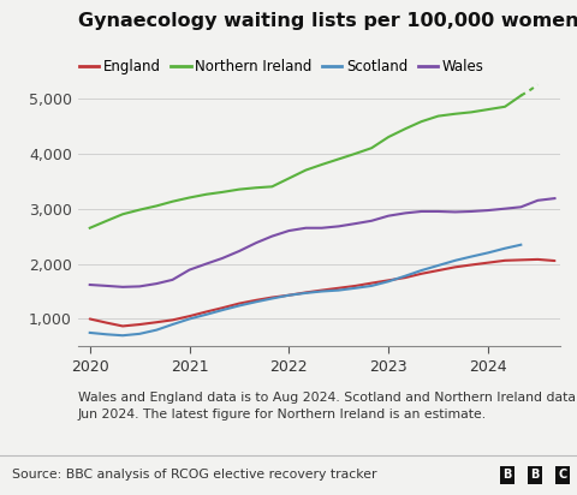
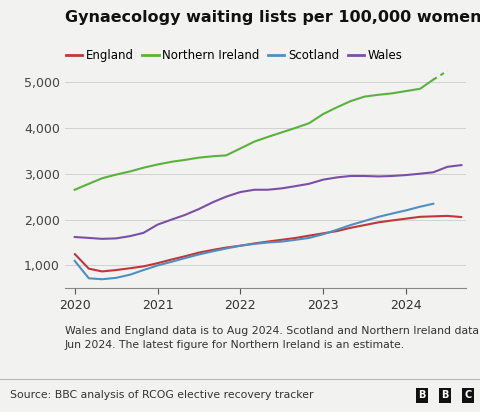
England/2020: 1,000 -> 1,250
Scotland/2020: 750 -> 1,100
